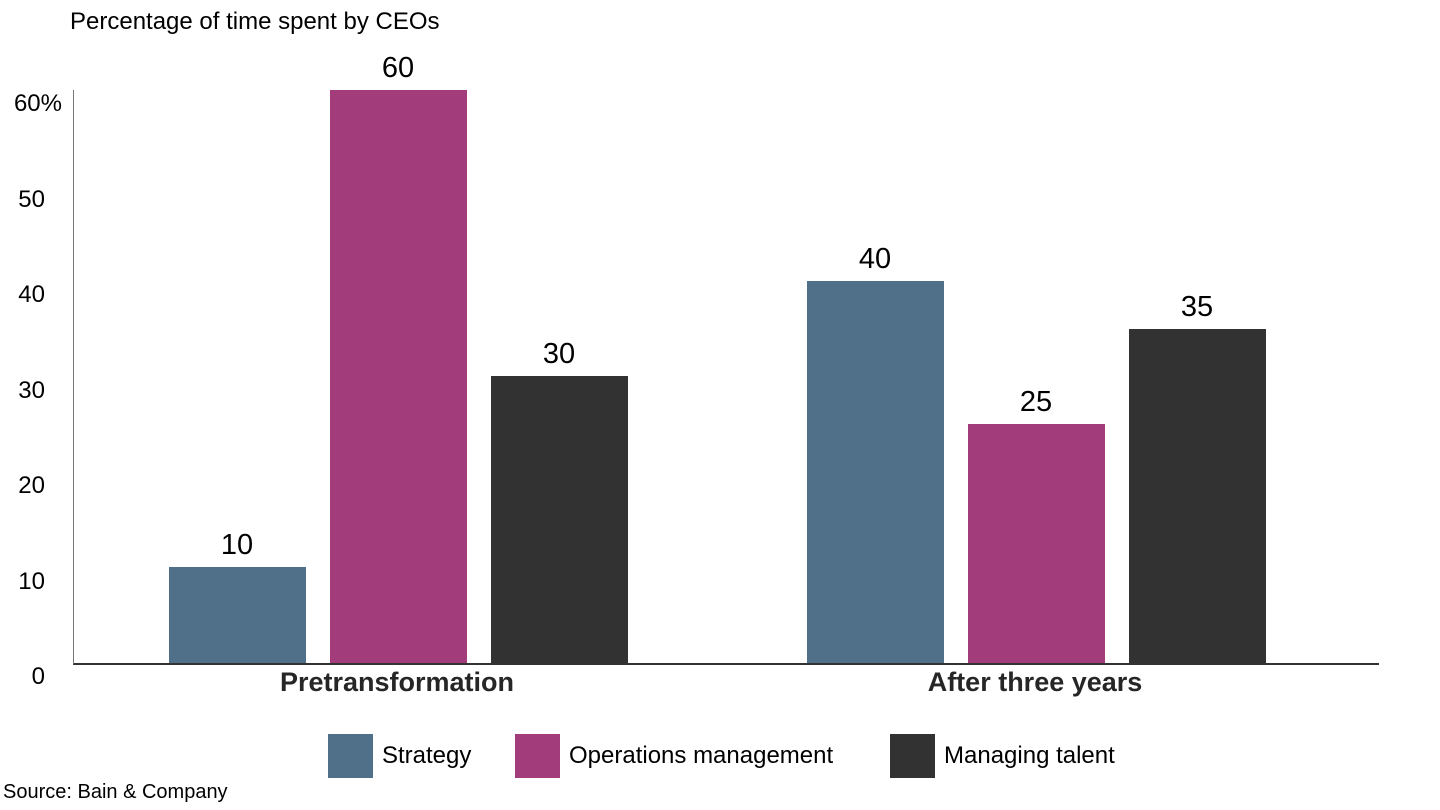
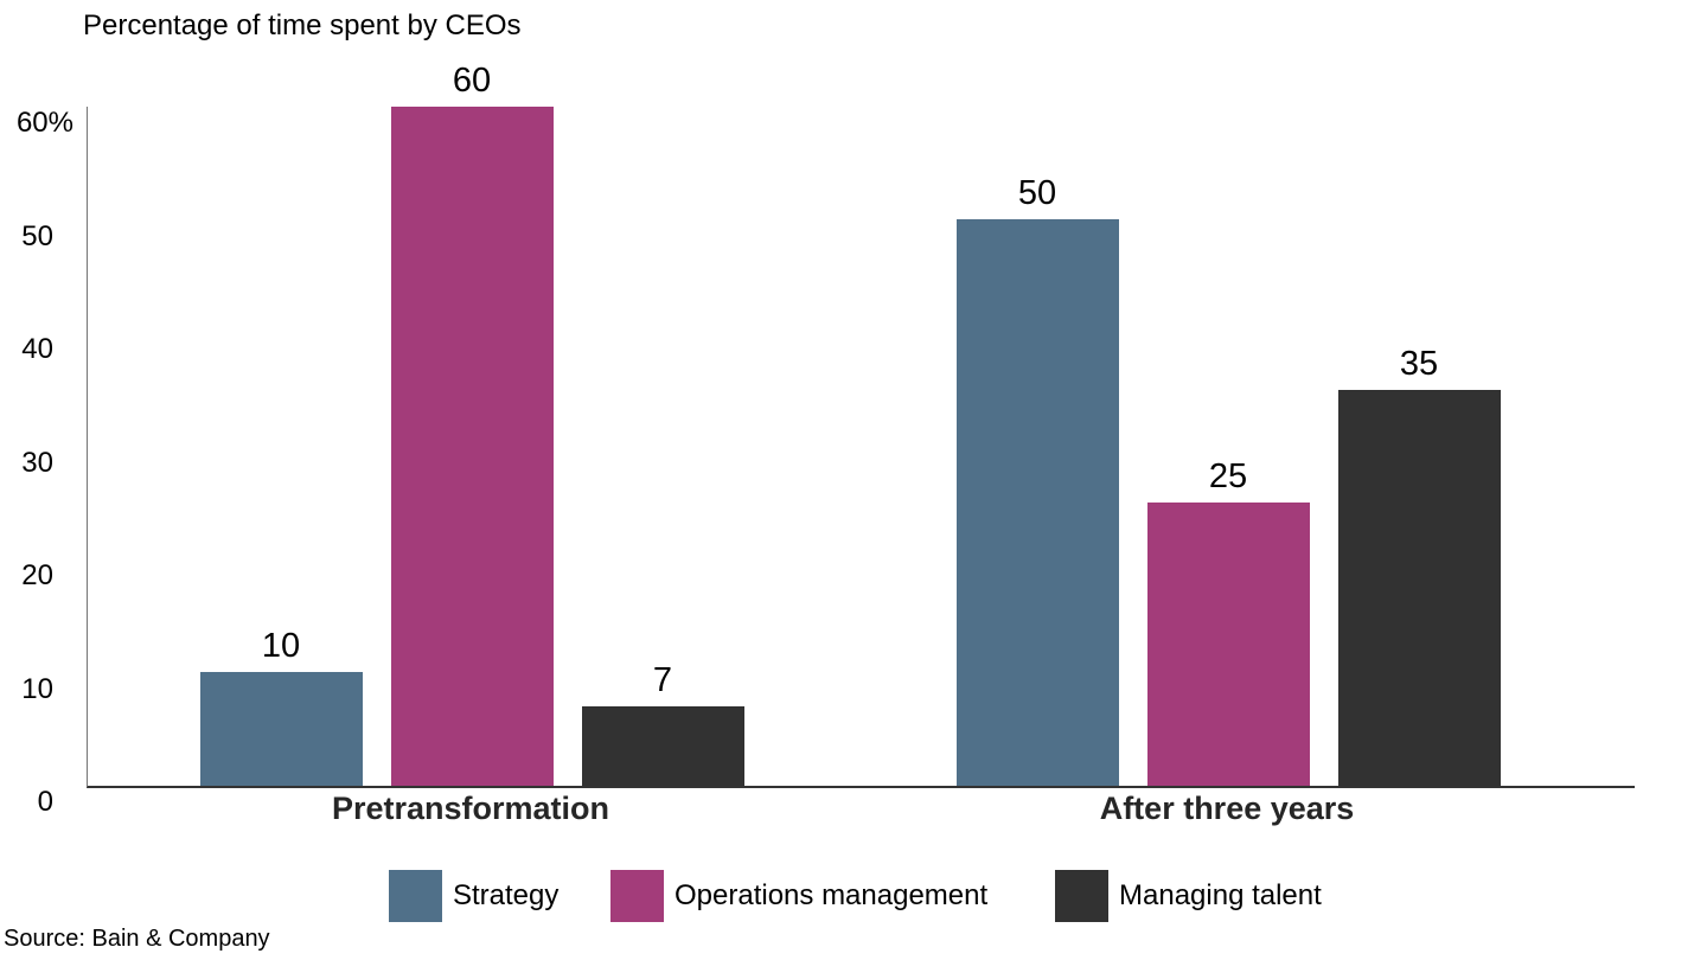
Managing talent/Pretransformation: 30 -> 7
Strategy/After three years: 40 -> 50
